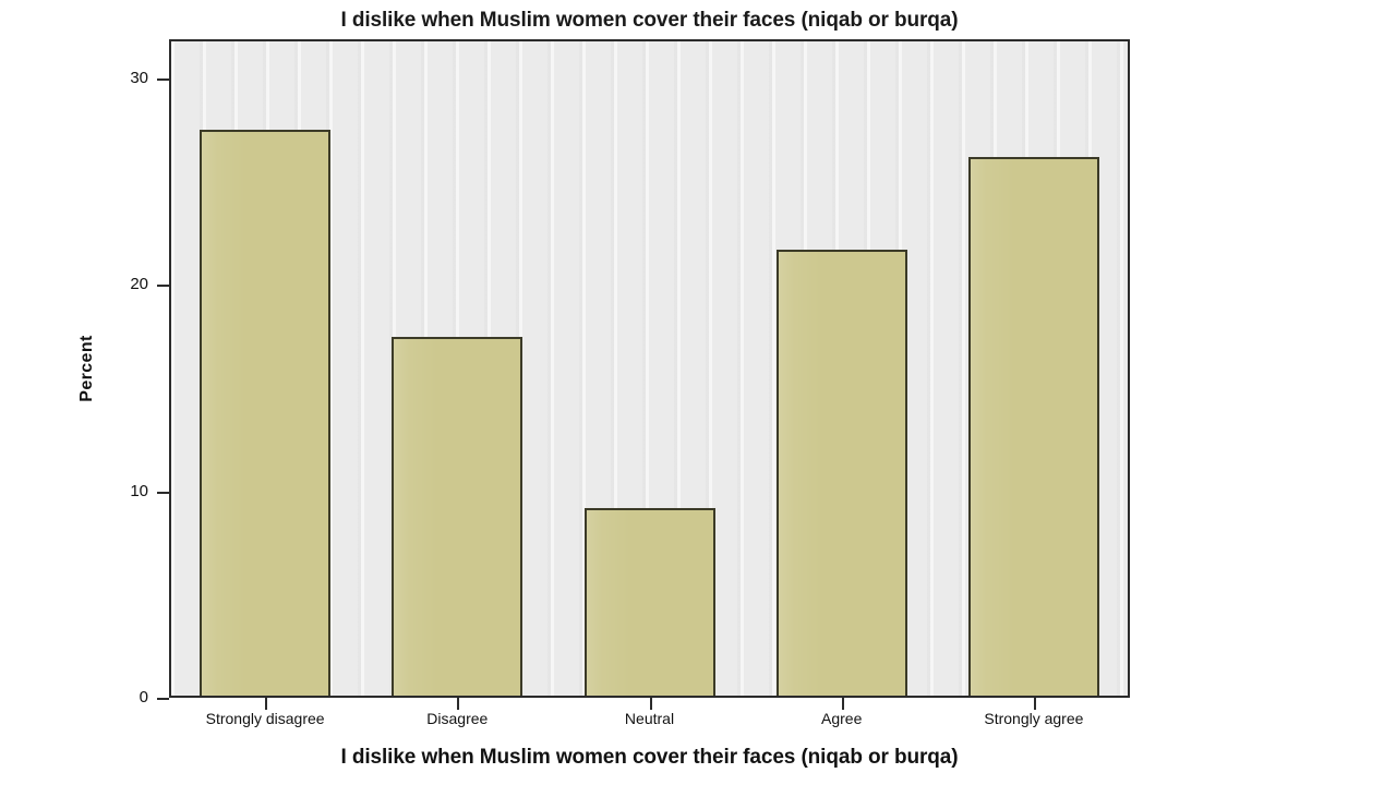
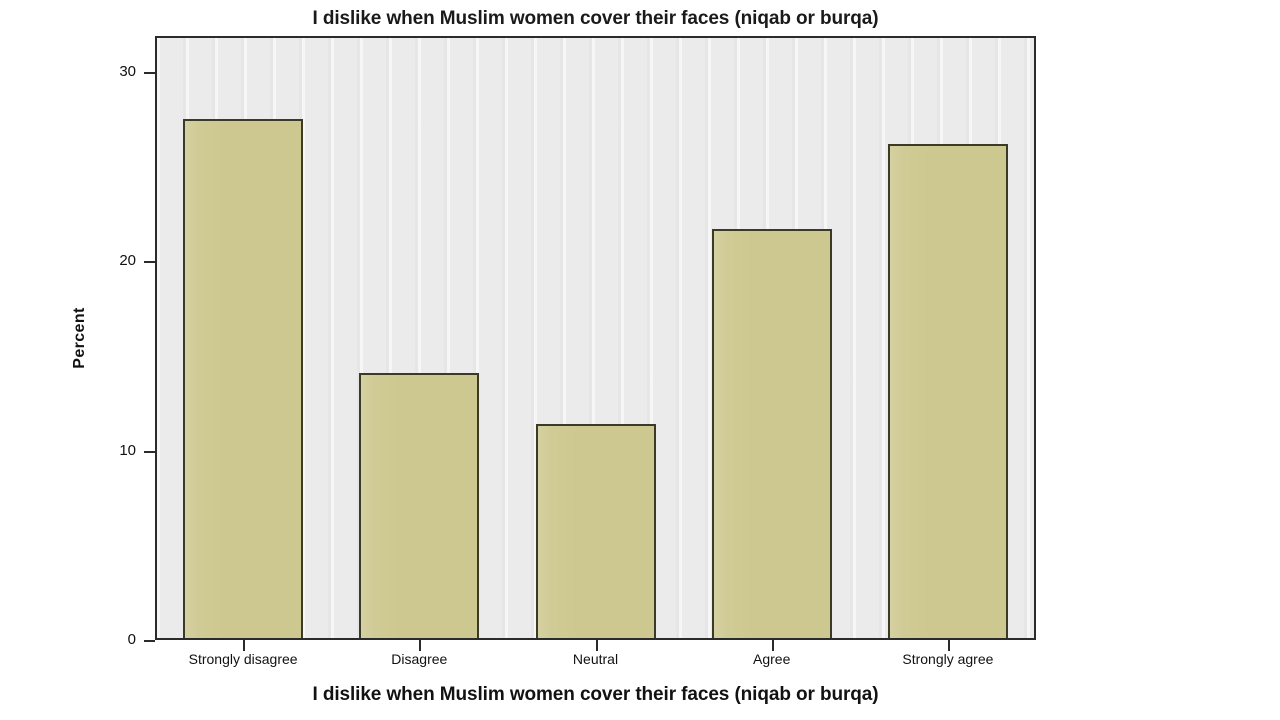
Disagree: 17.4 -> 14.0
Neutral: 9.1 -> 11.3
